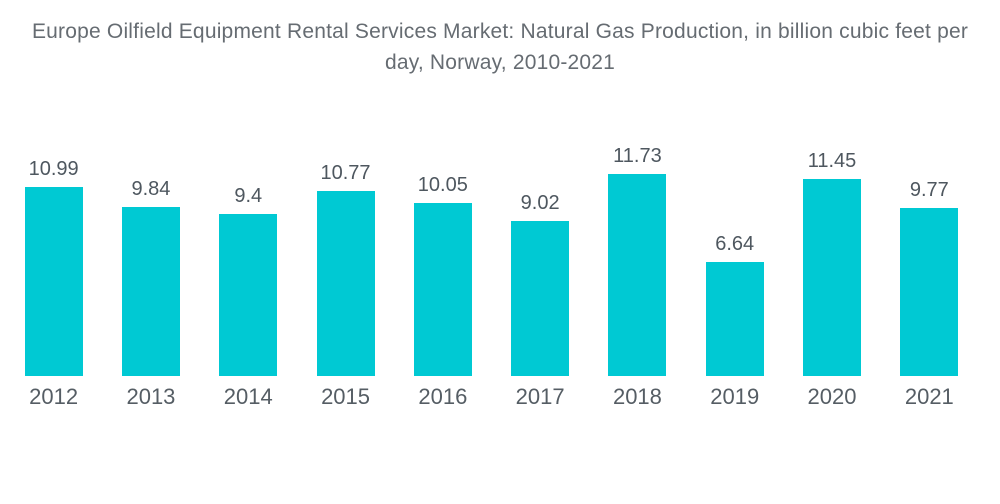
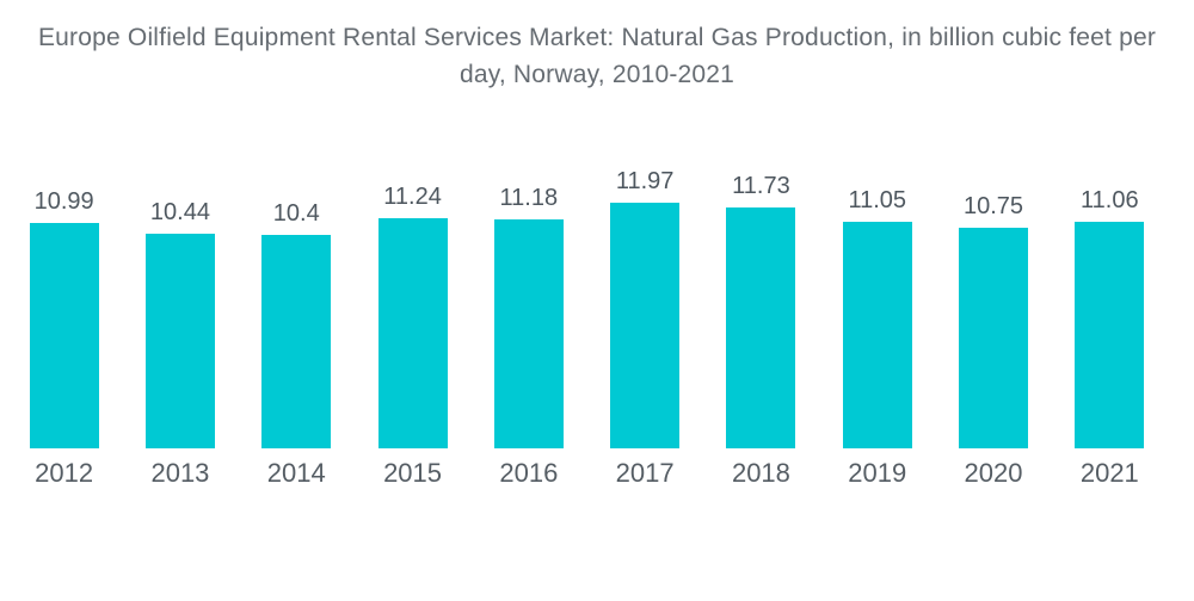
2013: 9.84 -> 10.44
2014: 9.4 -> 10.4
2015: 10.77 -> 11.24
2016: 10.05 -> 11.18
2017: 9.02 -> 11.97
2019: 6.64 -> 11.05
2020: 11.45 -> 10.75
2021: 9.77 -> 11.06
